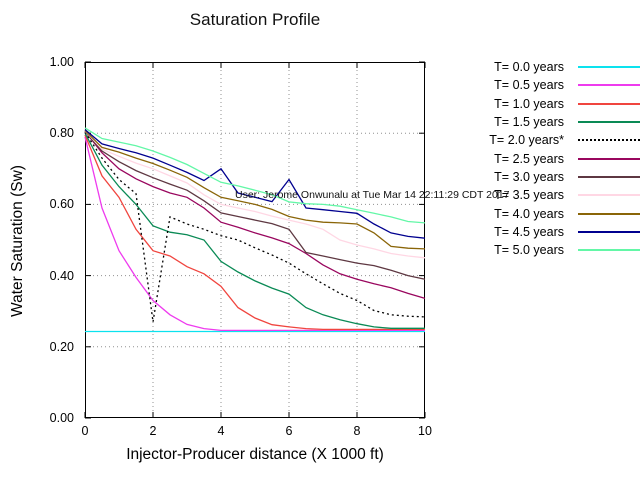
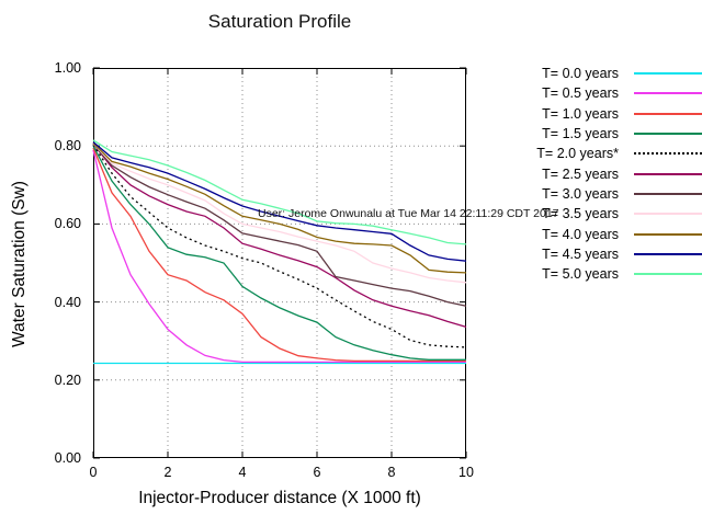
T= 2.0 years*/2: 0.27 -> 0.59
T= 4.5 years/4: 0.70 -> 0.65
T= 4.5 years/6: 0.67 -> 0.60
